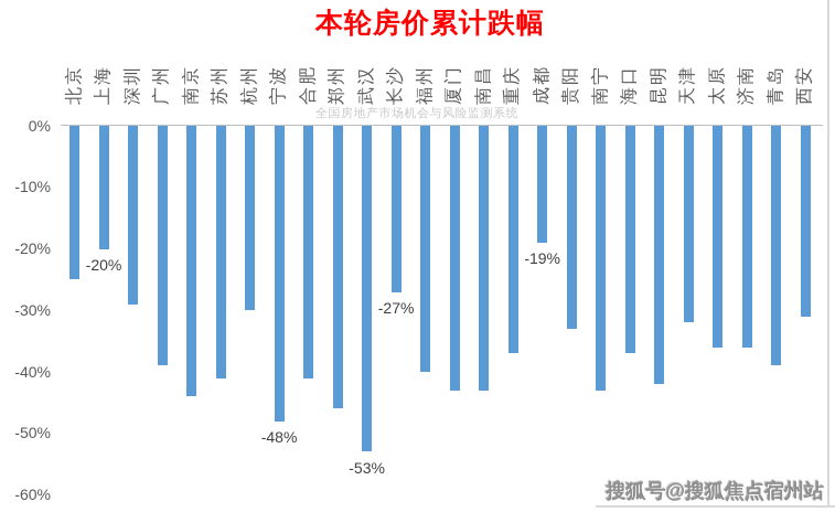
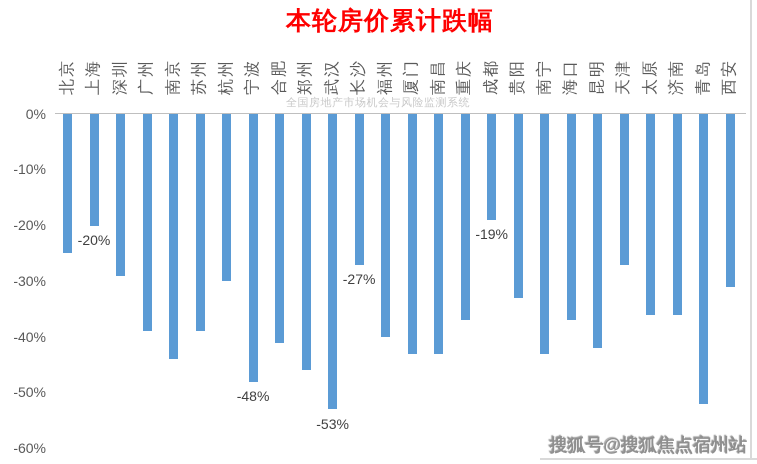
苏州: -41% -> -39%
天津: -32% -> -27%
青岛: -39% -> -52%
